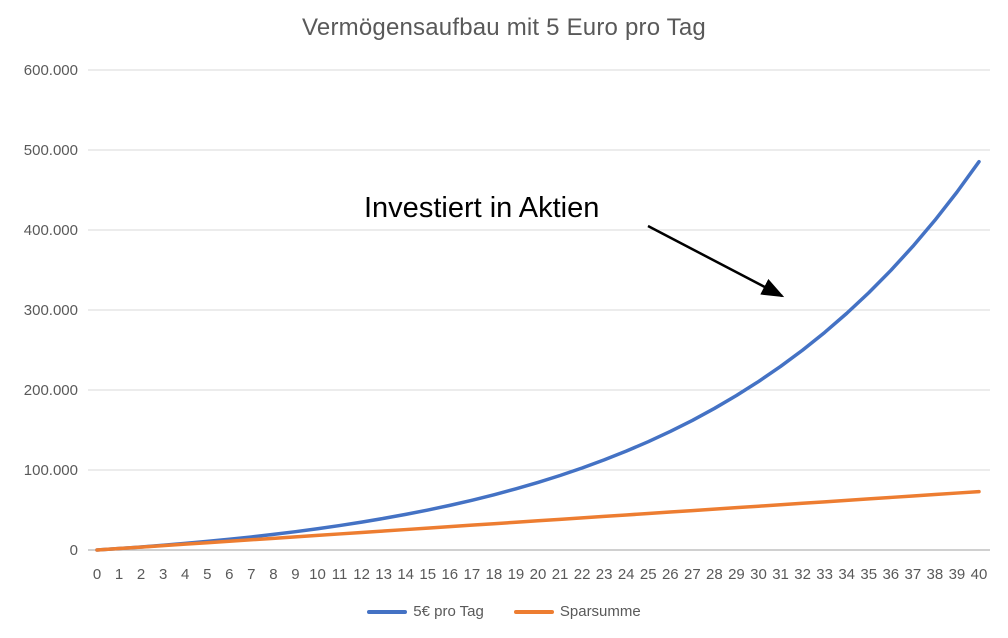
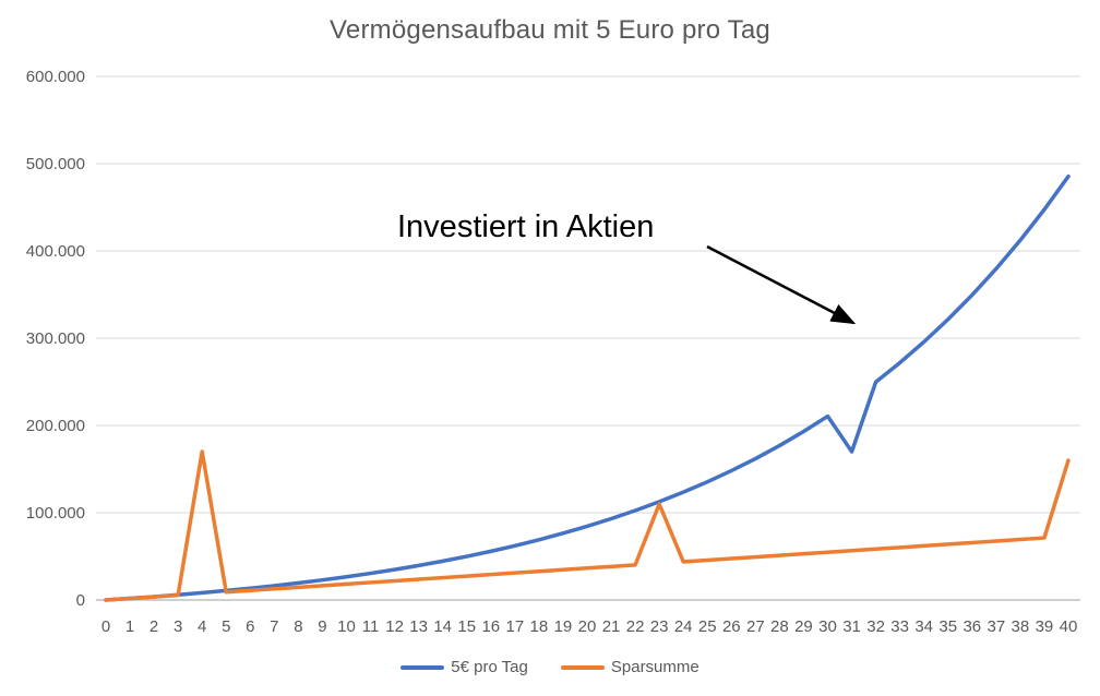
Sparsumme/4: 10000 -> 170000
Sparsumme/23: 40000 -> 110000
5€ pro Tag/31: 230000 -> 170000
Sparsumme/40: 70000 -> 160000
